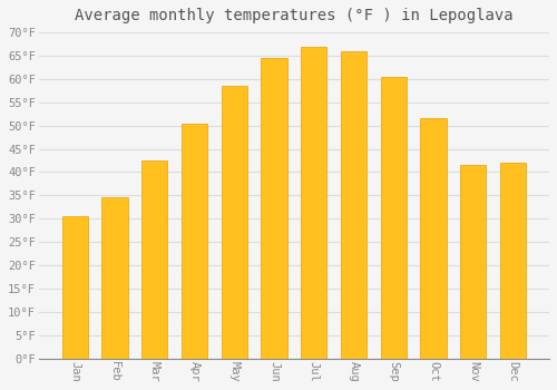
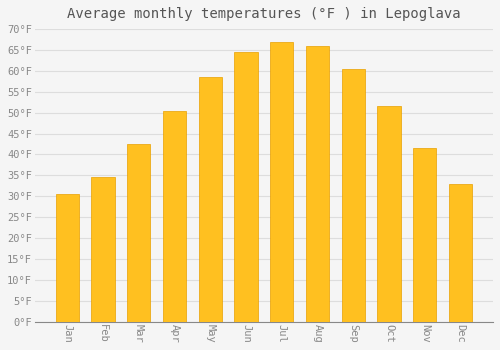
Dec: 42.0°F -> 33.0°F
